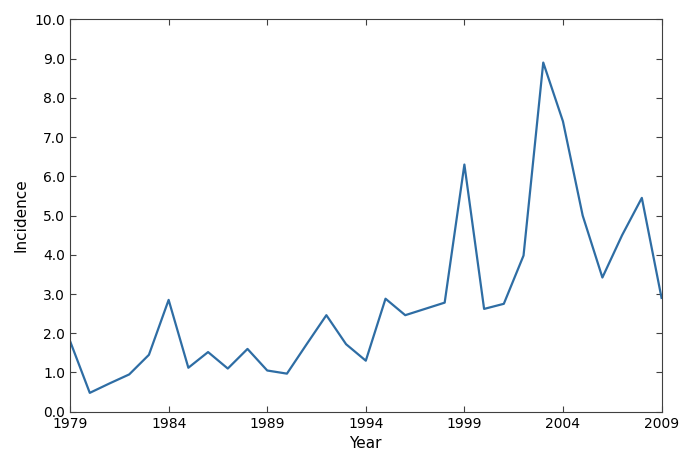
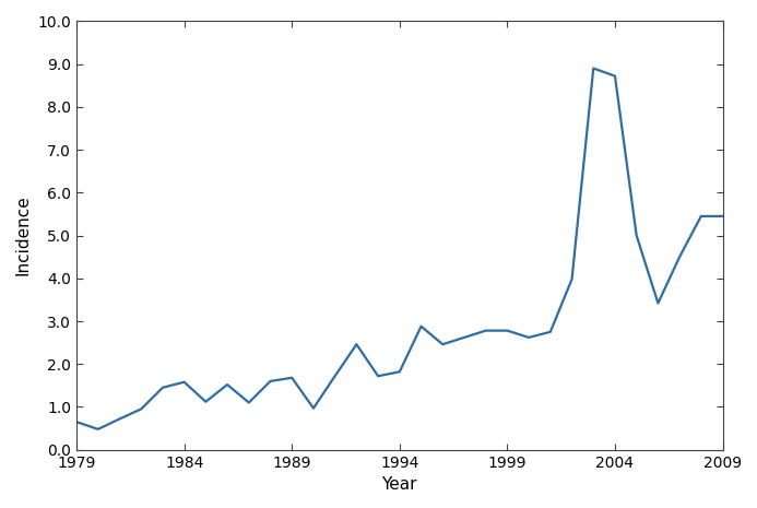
1979: 1.80 -> 0.65
1984: 2.85 -> 1.58
1989: 1.05 -> 1.68
1994: 1.30 -> 1.82
1999: 6.30 -> 2.78
2004: 7.40 -> 8.72
2009: 2.90 -> 5.45
